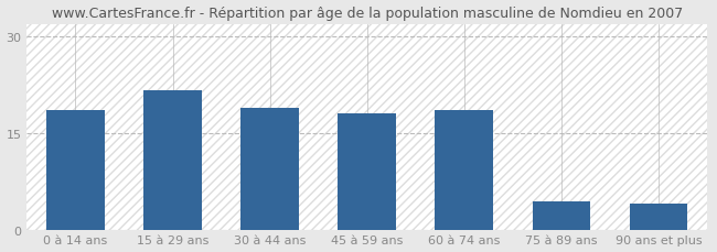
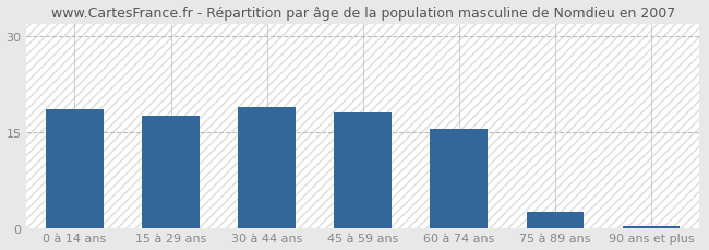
15 à 29 ans: 21.6 -> 17.5
60 à 74 ans: 18.6 -> 15.5
75 à 89 ans: 4.4 -> 2.5
90 ans et plus: 4.0 -> 0.2
